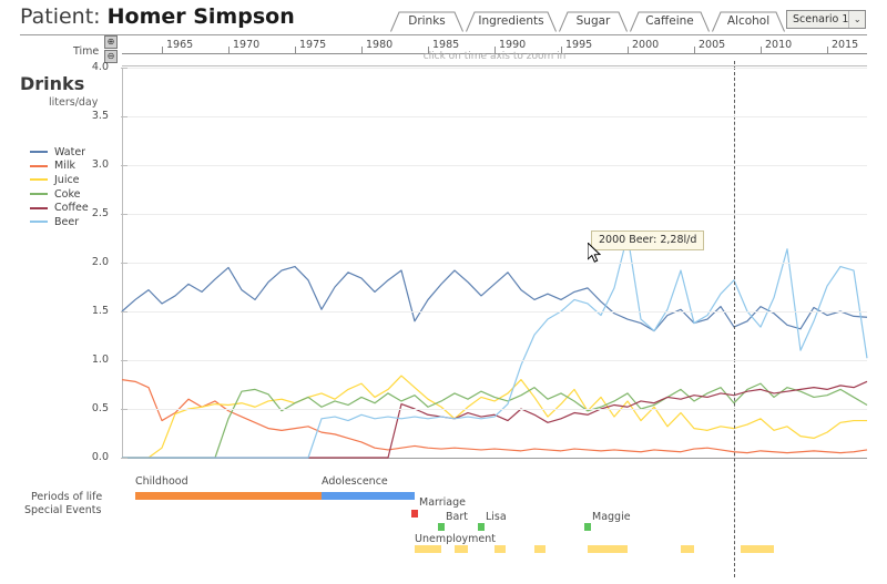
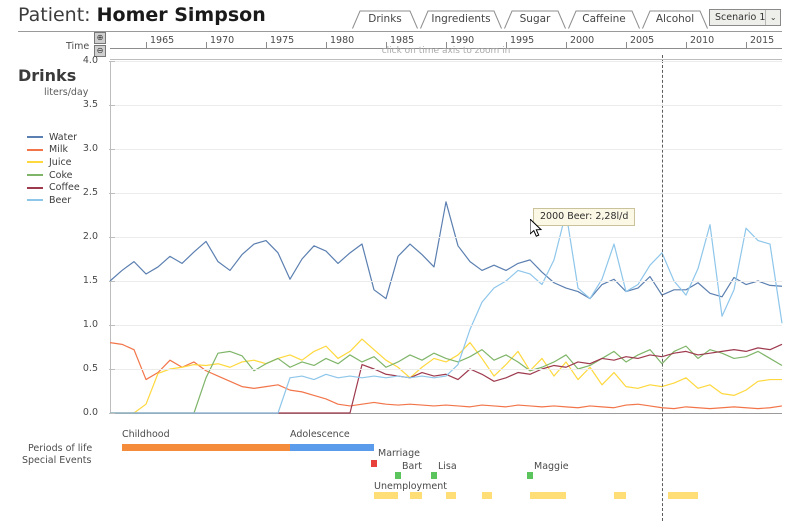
Water/1985: 1.6 -> 1.3
Water/1990: 1.8 -> 2.4
Water/2010: 1.6 -> 1.4
Beer/2015: 1.8 -> 2.1
